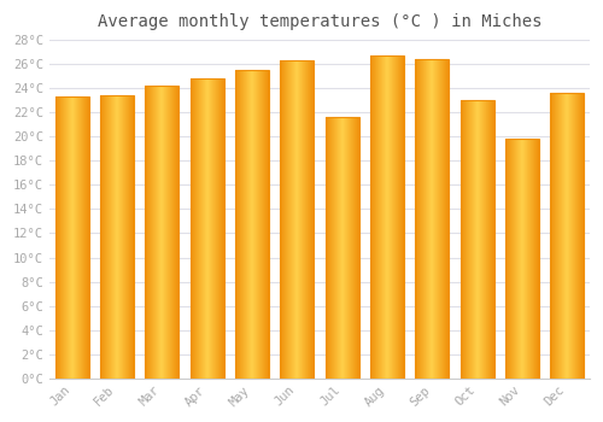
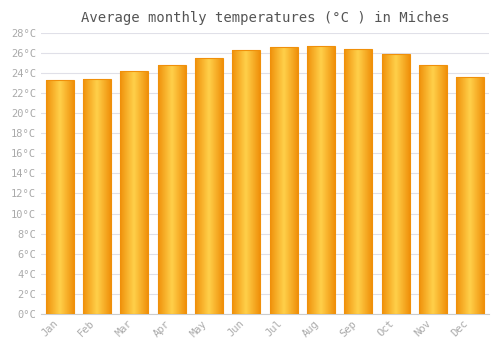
Jul: 21.6°C -> 26.6°C
Oct: 23.0°C -> 25.9°C
Nov: 19.8°C -> 24.8°C
